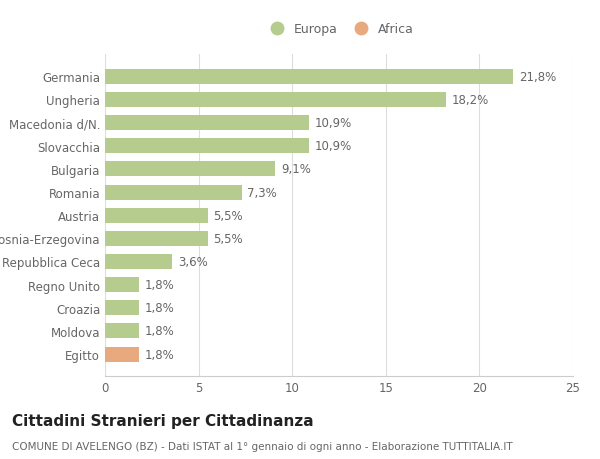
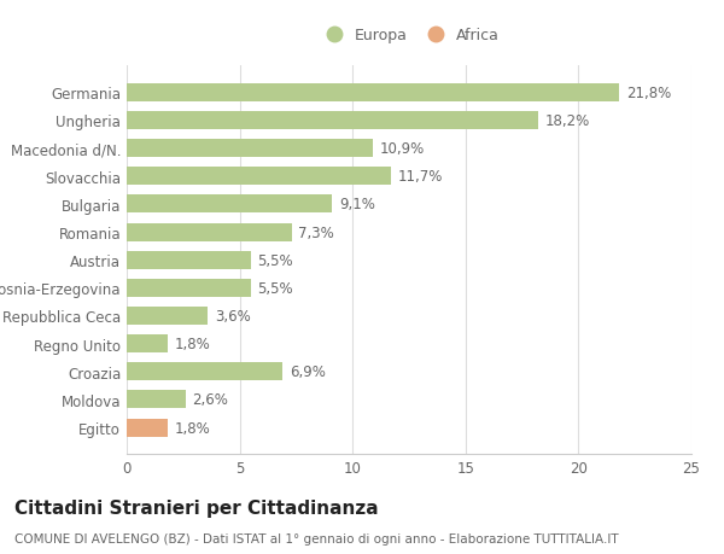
Slovacchia: 10,9% -> 11,7%
Croazia: 1,8% -> 6,9%
Moldova: 1,8% -> 2,6%
